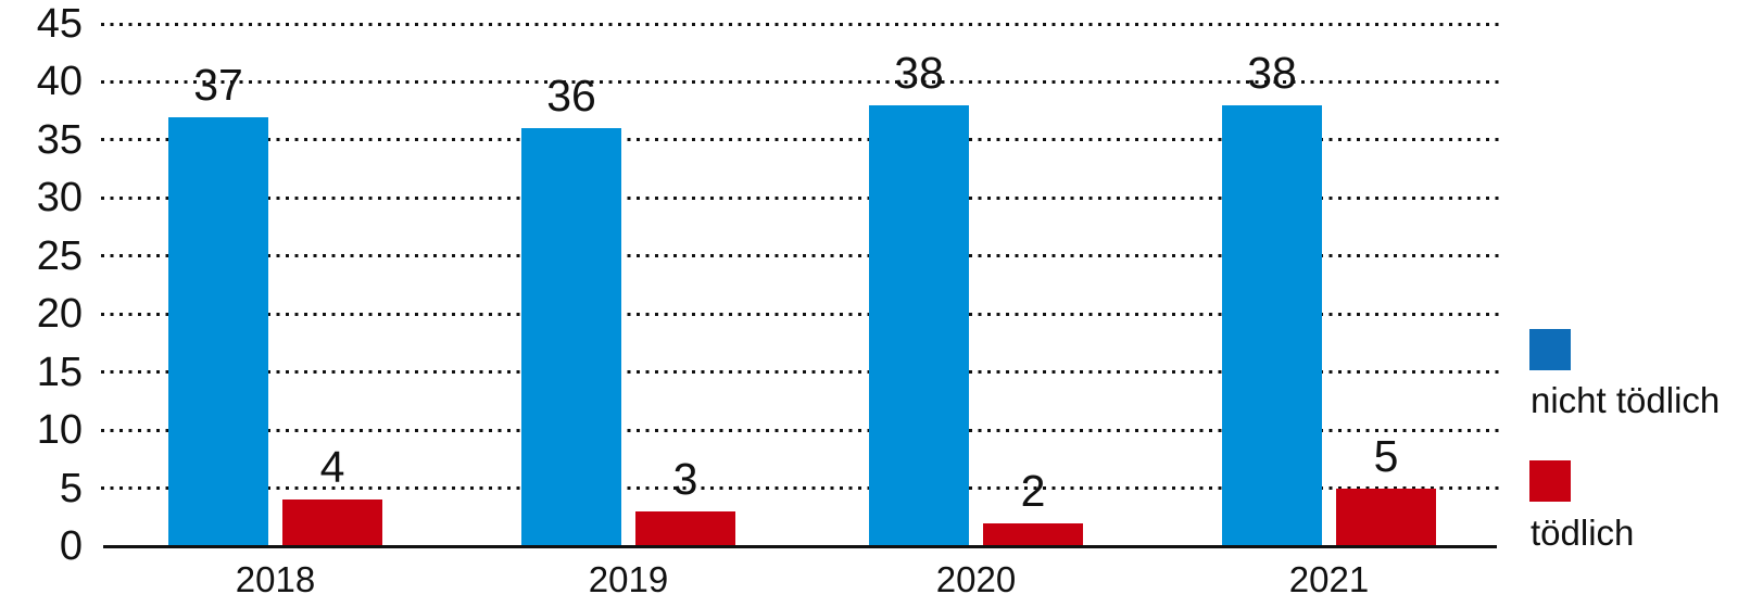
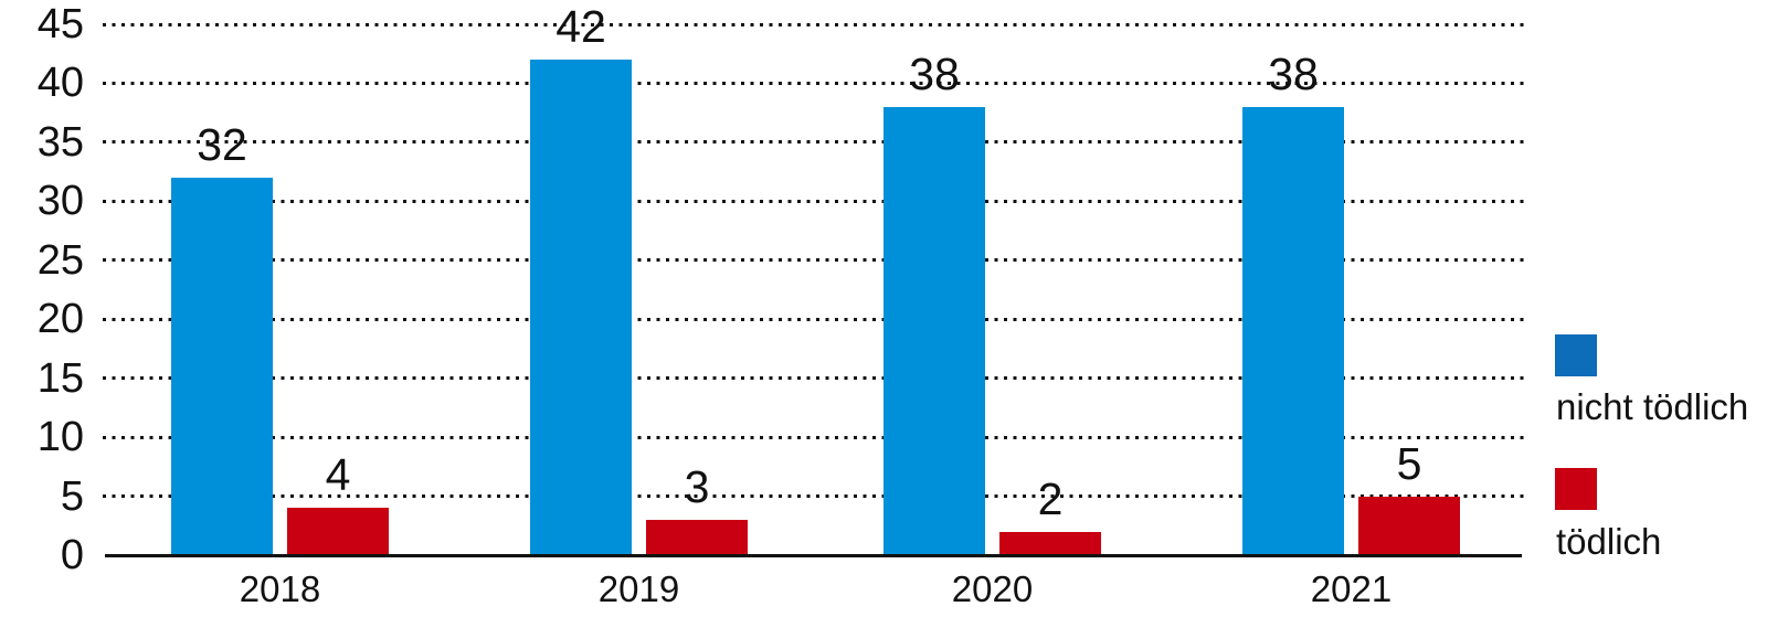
nicht tödlich/2018: 37 -> 32
nicht tödlich/2019: 36 -> 42
